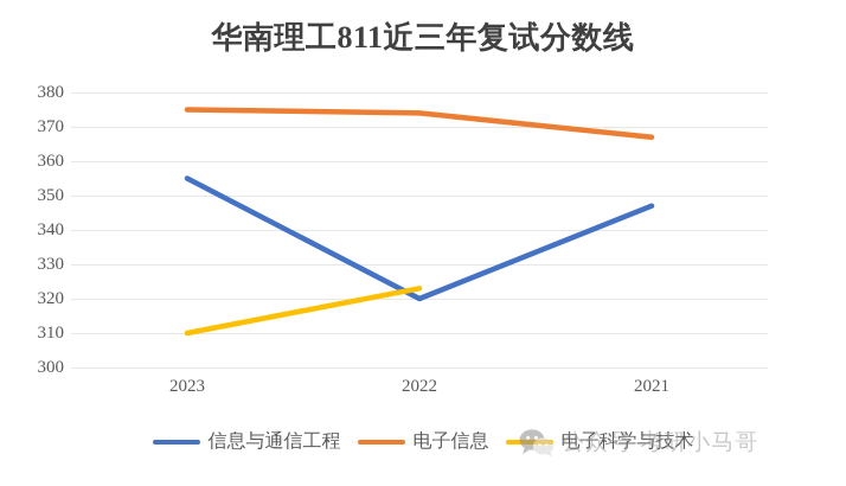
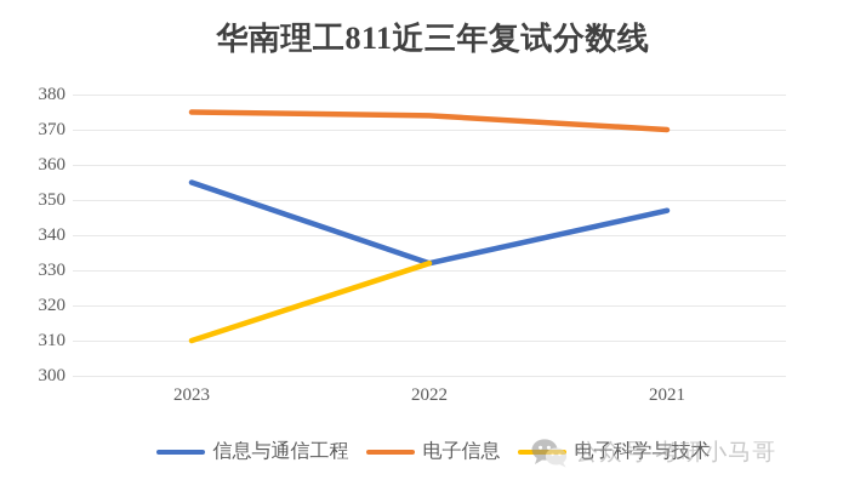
信息与通信工程/2022: 320 -> 332
电子科学与技术/2022: 323 -> 332
电子信息/2021: 367 -> 370
